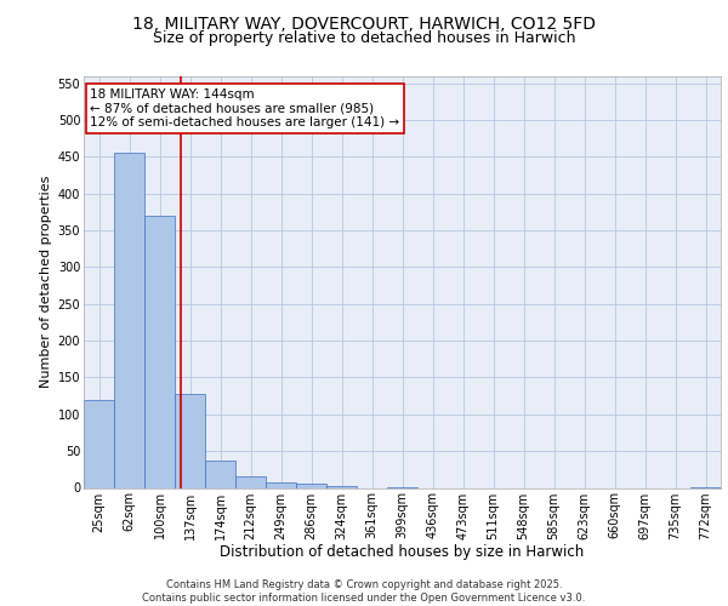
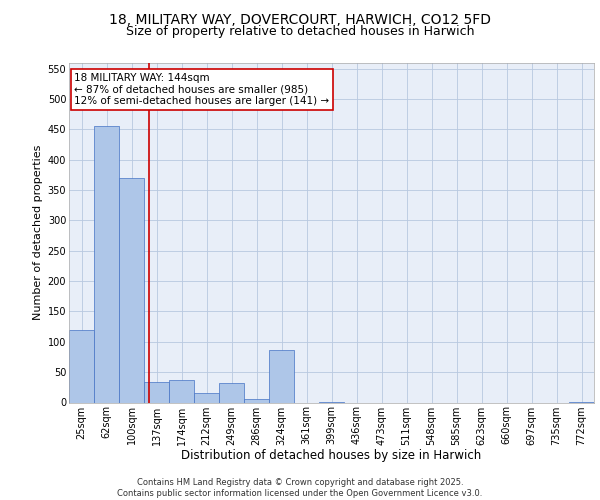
137sqm: 128 -> 34
249sqm: 8 -> 32
324sqm: 3 -> 86
